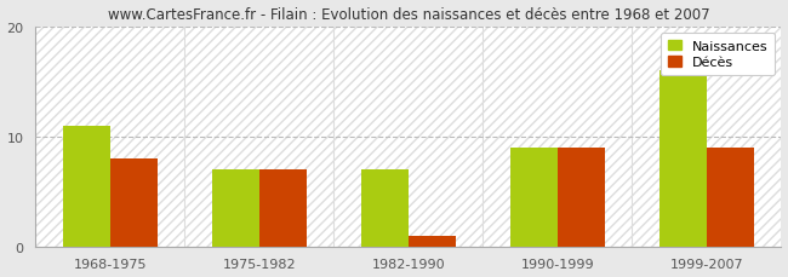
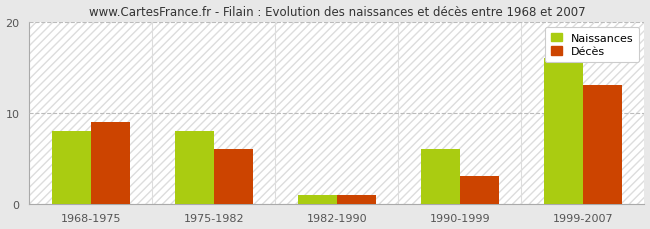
Naissances/1968-1975: 11 -> 8
Décès/1968-1975: 8 -> 9
Naissances/1975-1982: 7 -> 8
Décès/1975-1982: 7 -> 6
Naissances/1982-1990: 7 -> 1
Naissances/1990-1999: 9 -> 6
Décès/1990-1999: 9 -> 3
Décès/1999-2007: 9 -> 13
